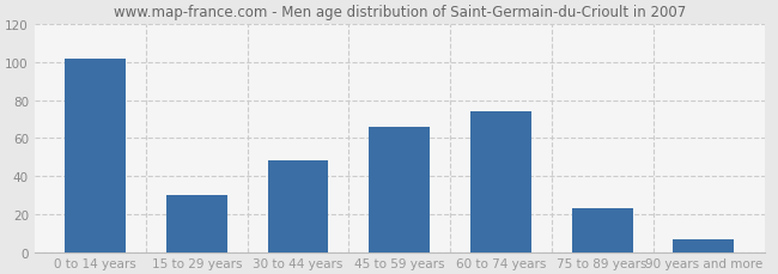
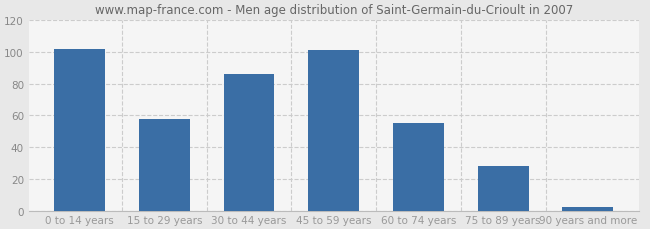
15 to 29 years: 30 -> 58
30 to 44 years: 48 -> 86
45 to 59 years: 66 -> 101
60 to 74 years: 74 -> 55
75 to 89 years: 23 -> 28
90 years and more: 7 -> 2
